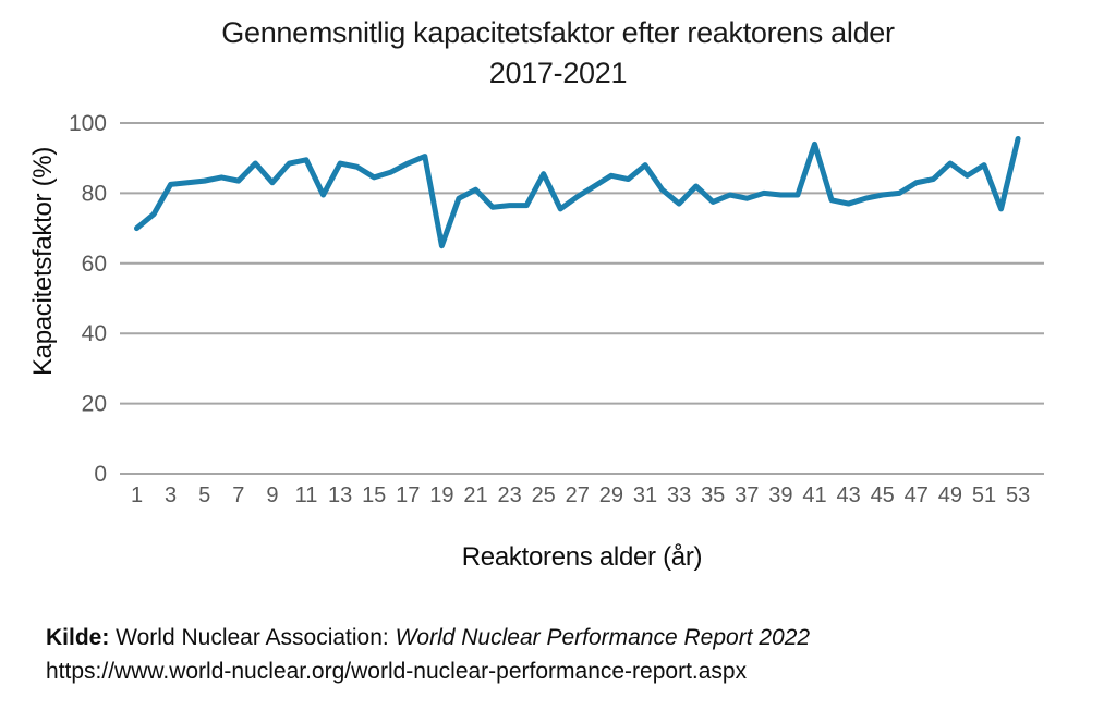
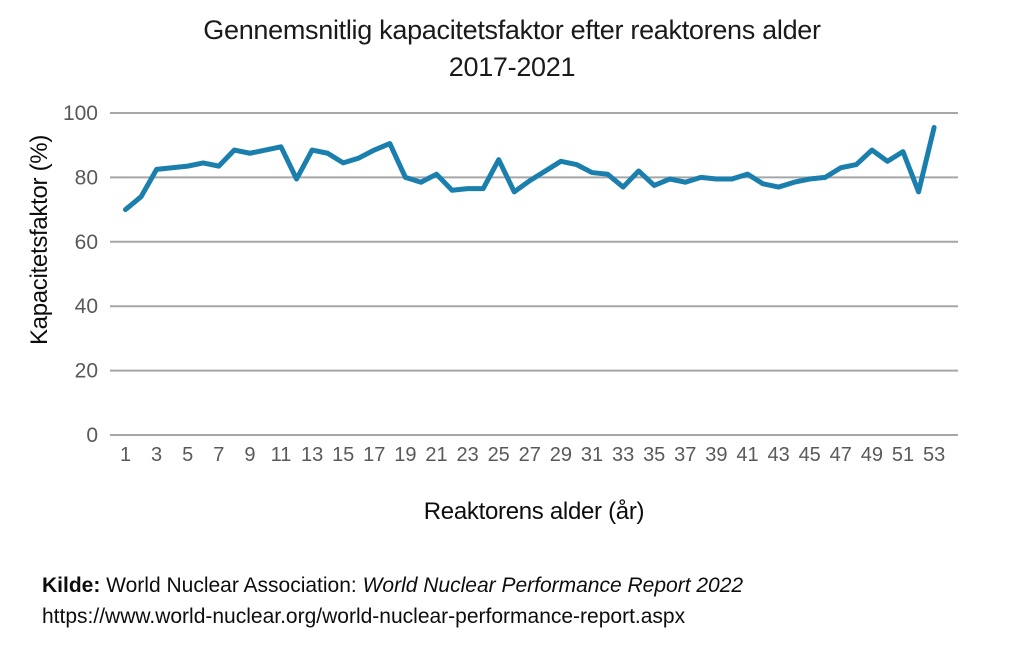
9: 83 -> 88
19: 65 -> 80
31: 88 -> 82
41: 94 -> 81
